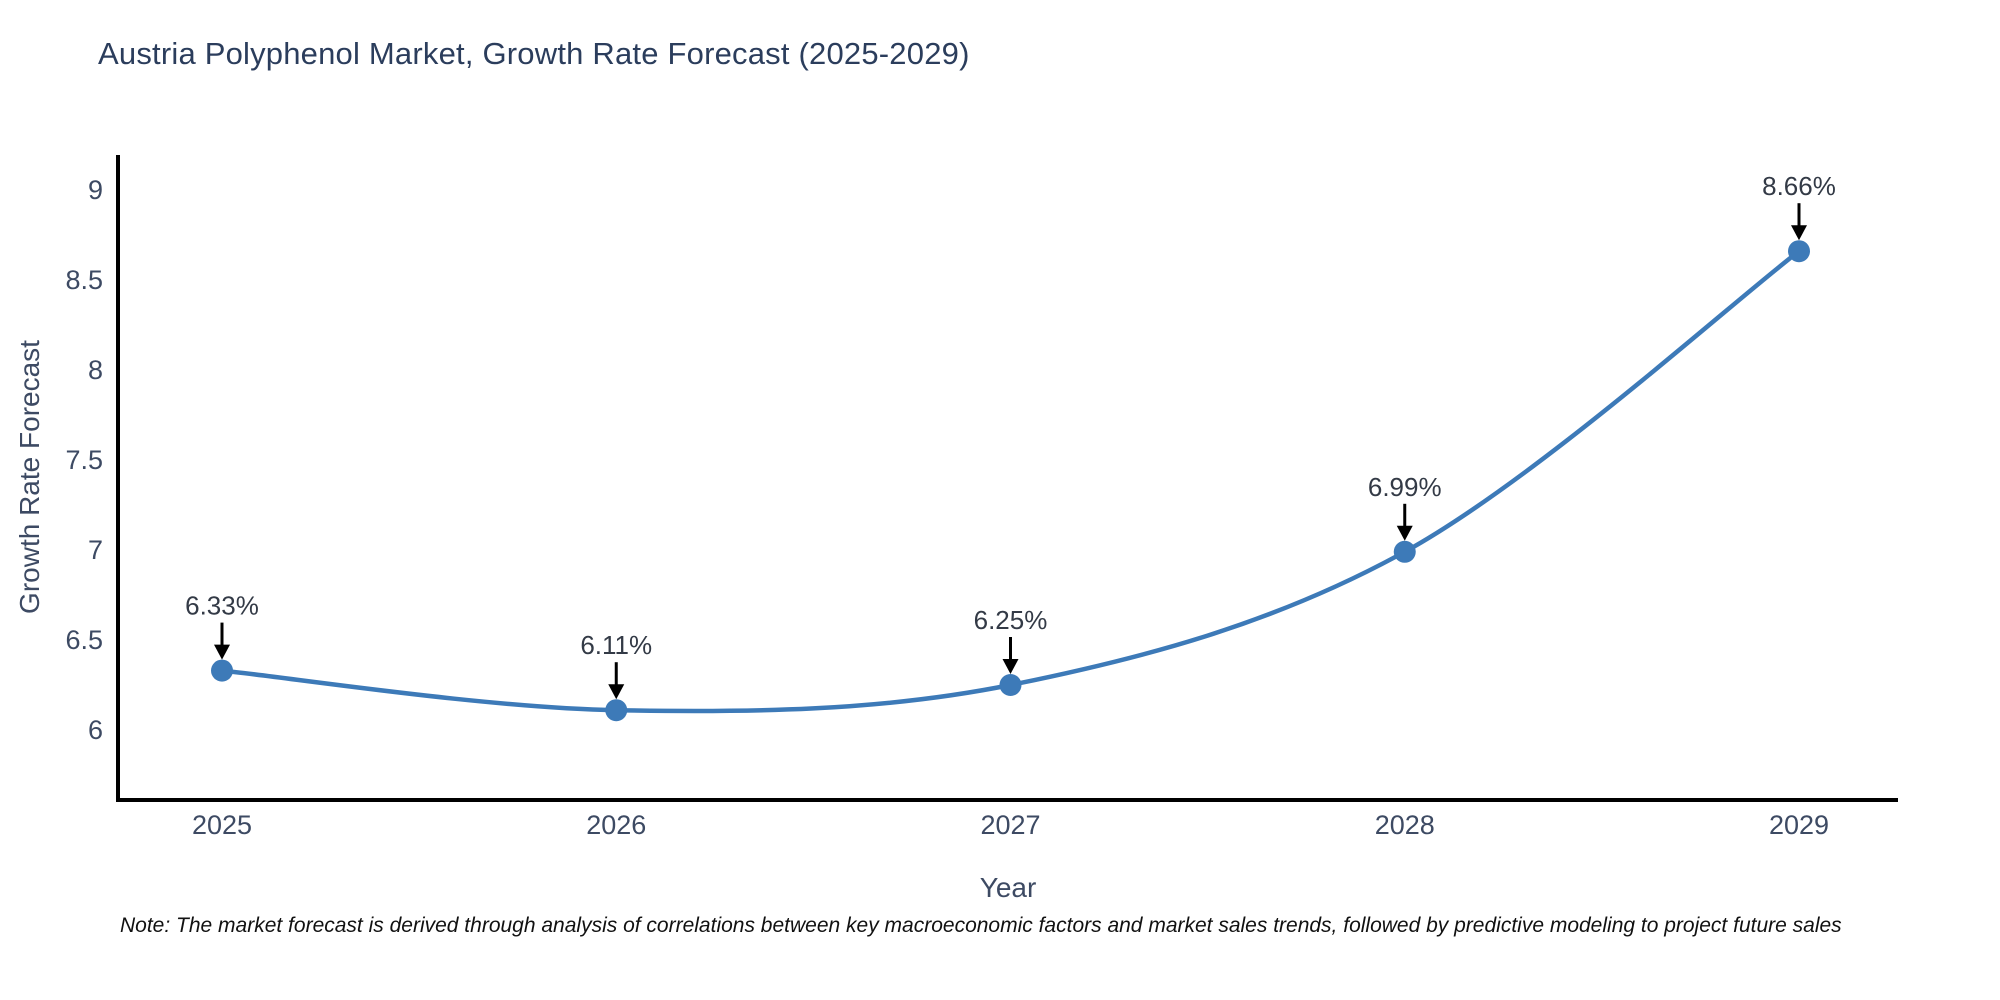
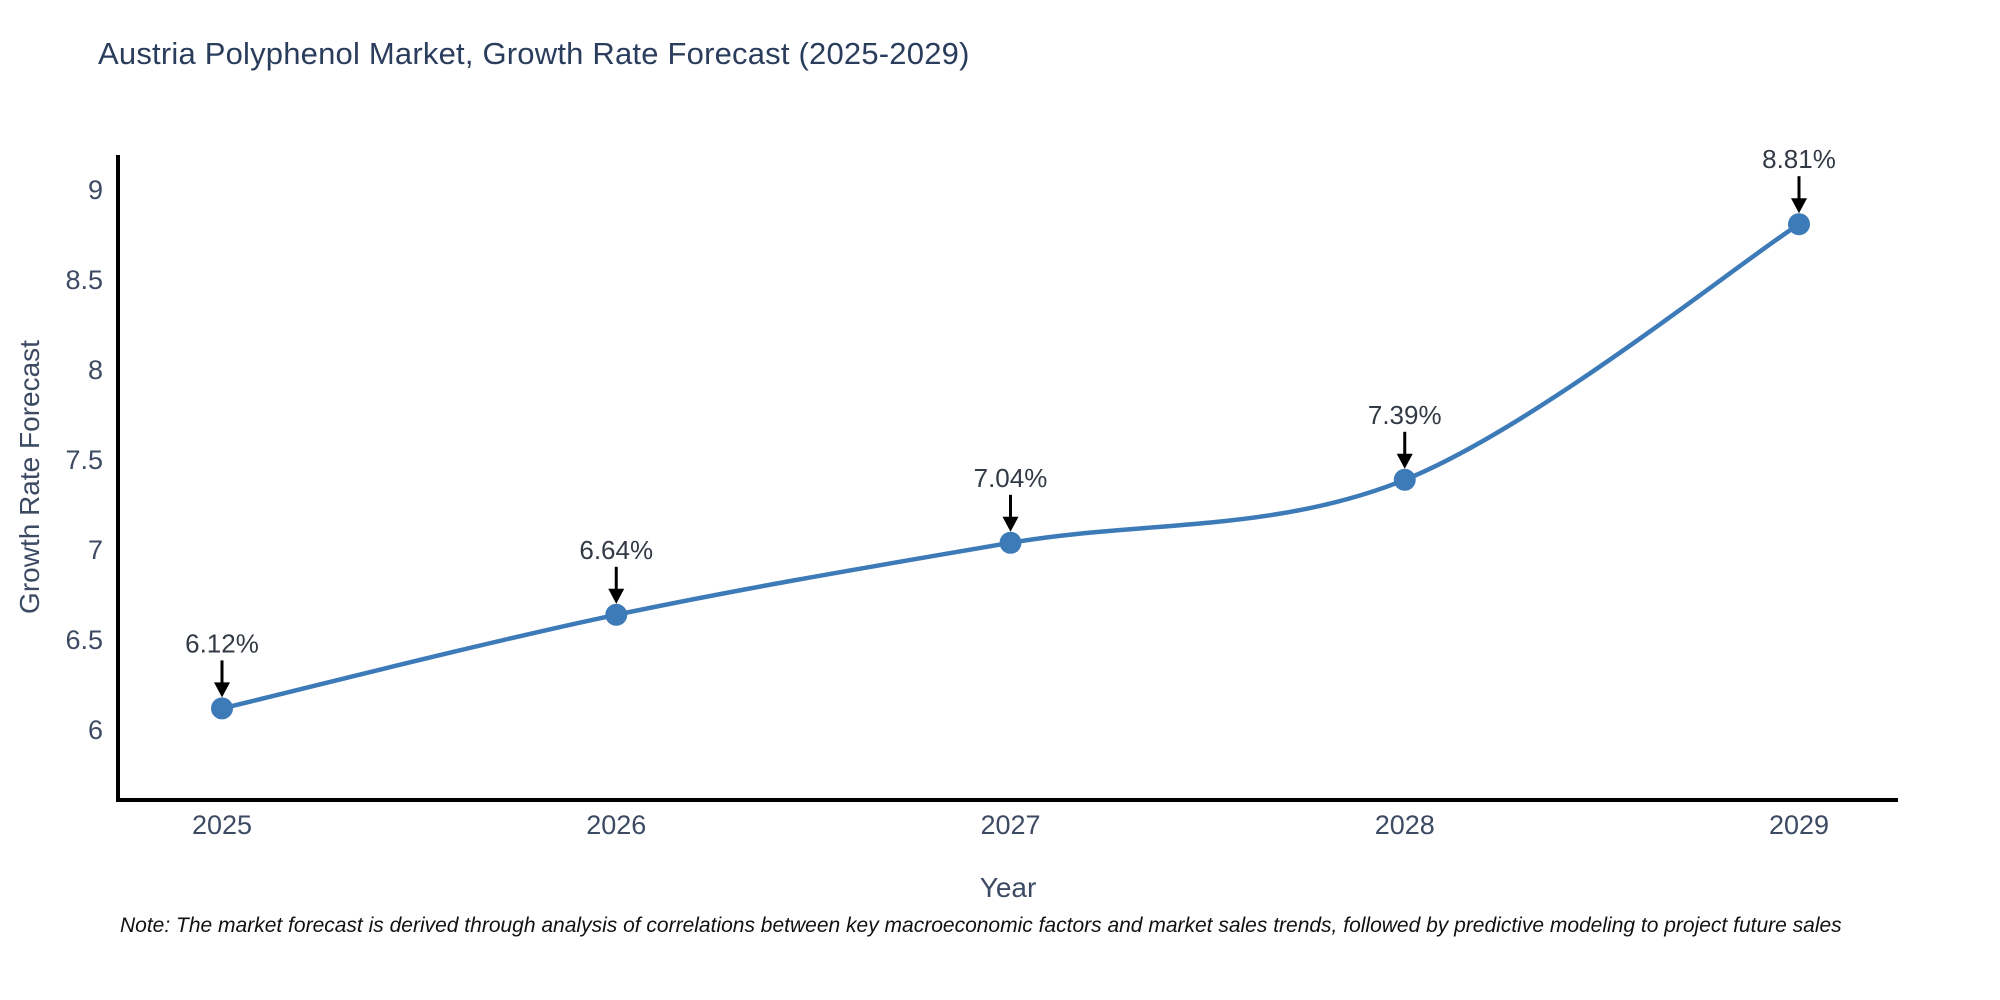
2025: 6.33% -> 6.12%
2026: 6.11% -> 6.64%
2027: 6.25% -> 7.04%
2028: 6.99% -> 7.39%
2029: 8.66% -> 8.81%
